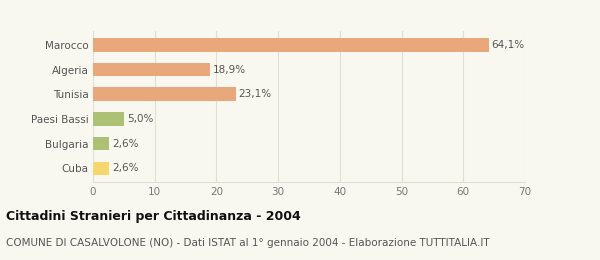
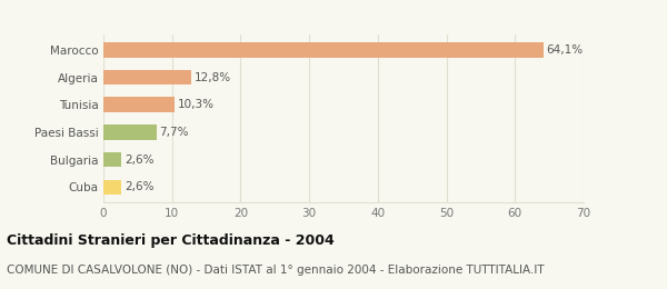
Algeria: 18,9% -> 12,8%
Tunisia: 23,1% -> 10,3%
Paesi Bassi: 5,0% -> 7,7%
